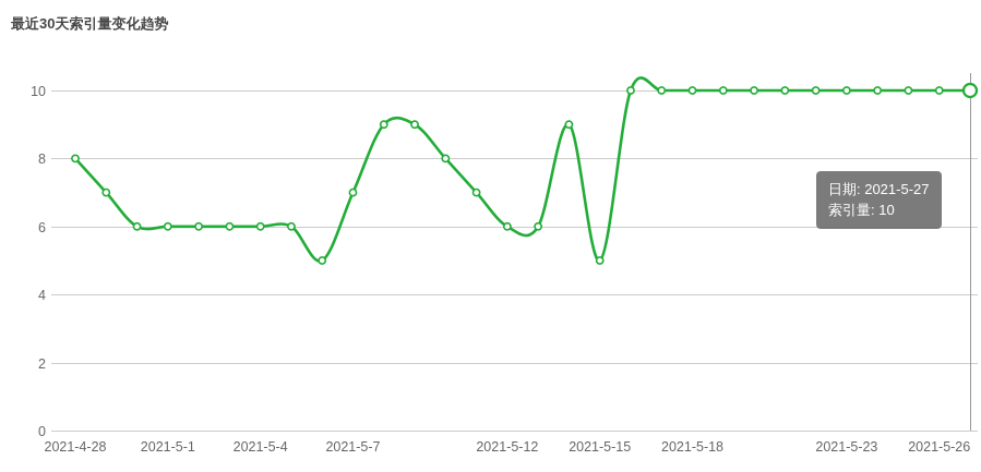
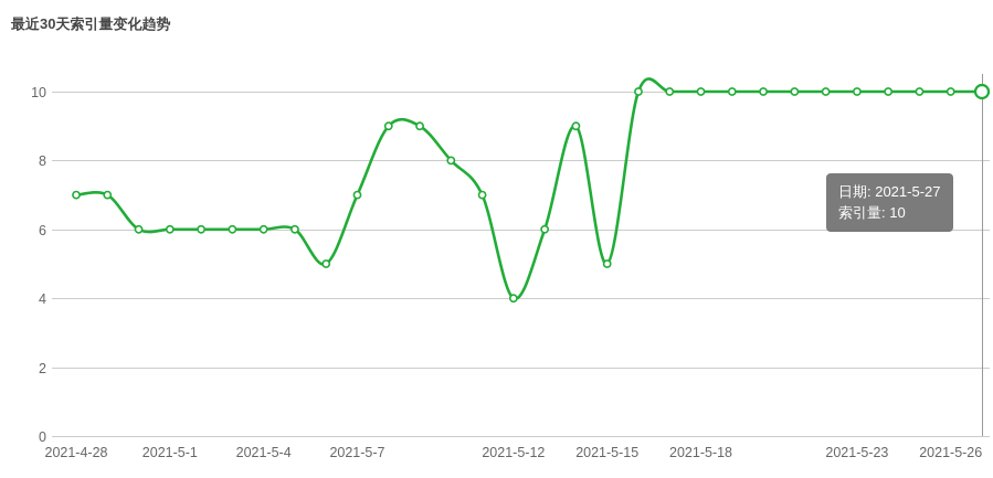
2021-4-28: 8 -> 7
2021-5-12: 6 -> 4
